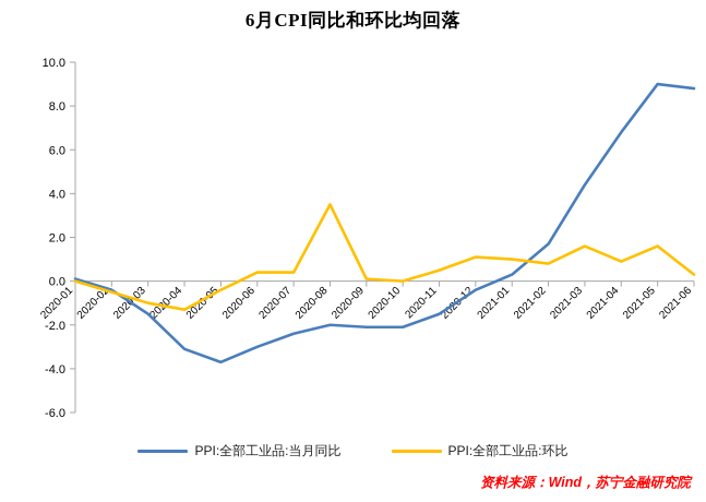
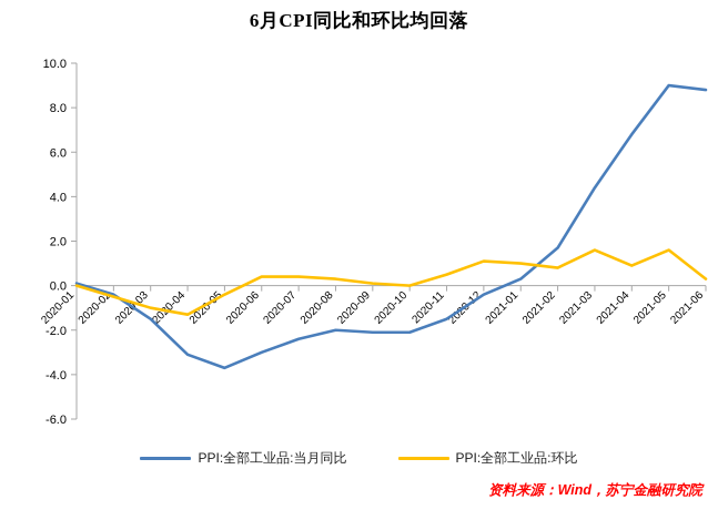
PPI:全部工业品:环比/2020-08: 3.5 -> 0.3
